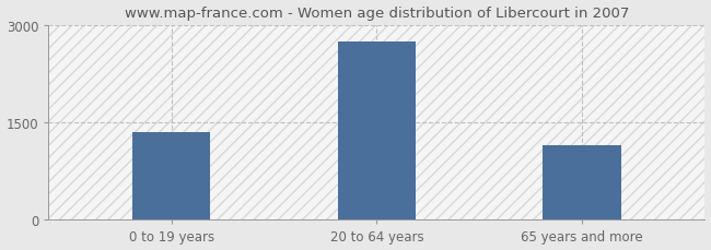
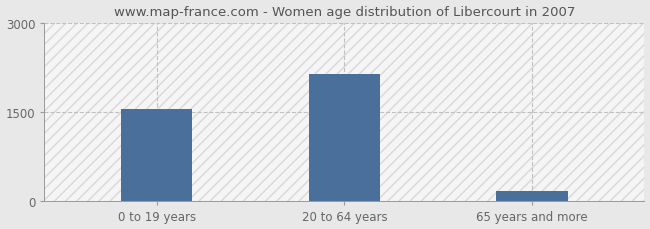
0 to 19 years: 1350 -> 1560
20 to 64 years: 2750 -> 2140
65 years and more: 1150 -> 180
